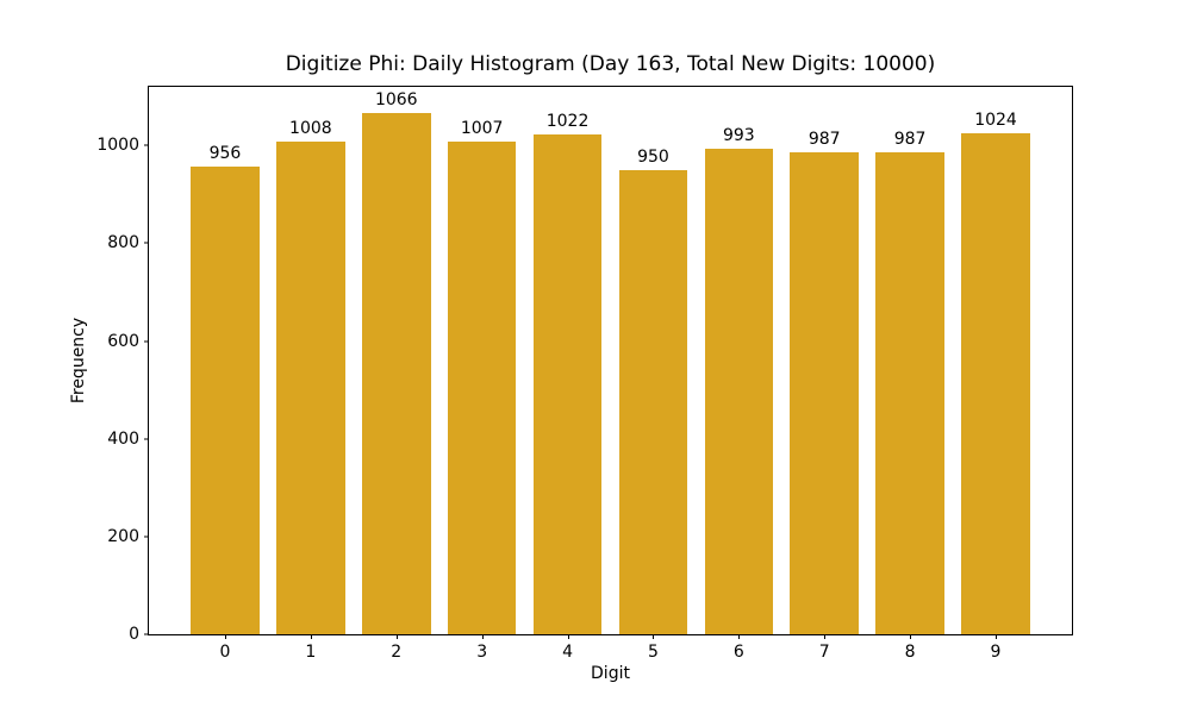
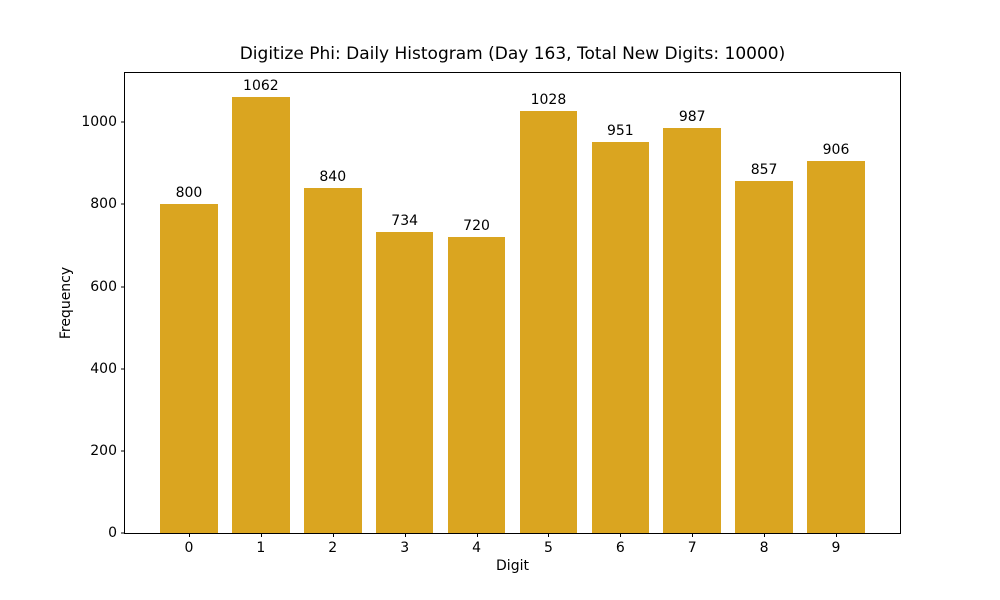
0: 956 -> 800
1: 1008 -> 1062
2: 1066 -> 840
3: 1007 -> 734
4: 1022 -> 720
5: 950 -> 1028
6: 993 -> 951
8: 987 -> 857
9: 1024 -> 906
